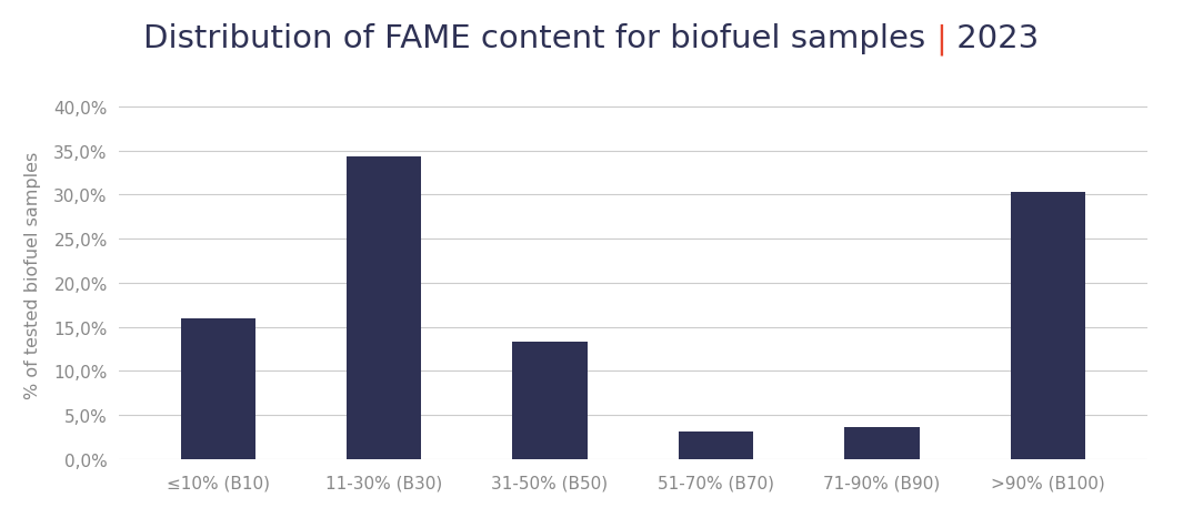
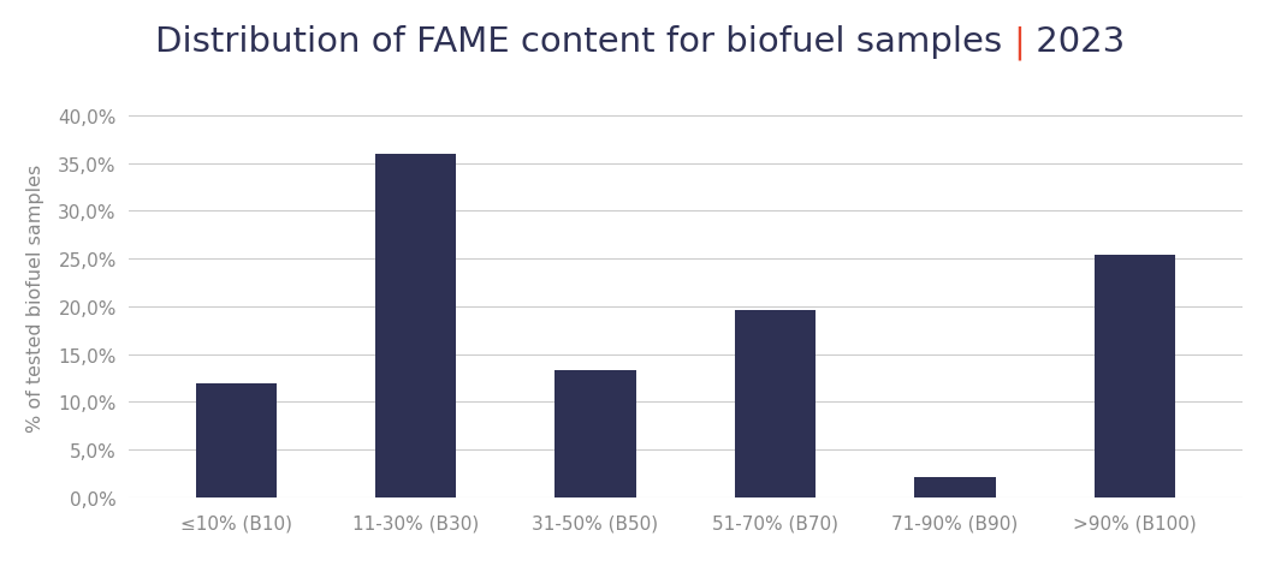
≤10% (B10): 16,0% -> 12,0%
11-30% (B30): 34,4% -> 36,0%
51-70% (B70): 3,1% -> 19,6%
71-90% (B90): 3,6% -> 2,2%
>90% (B100): 30,3% -> 25,4%
